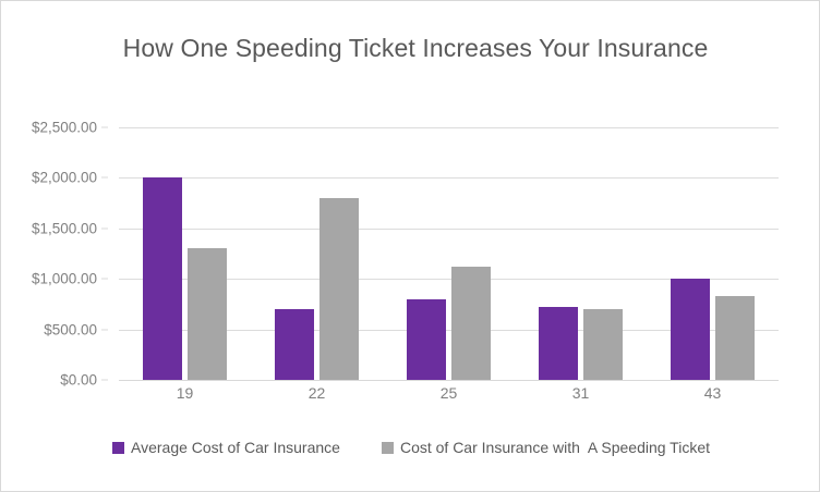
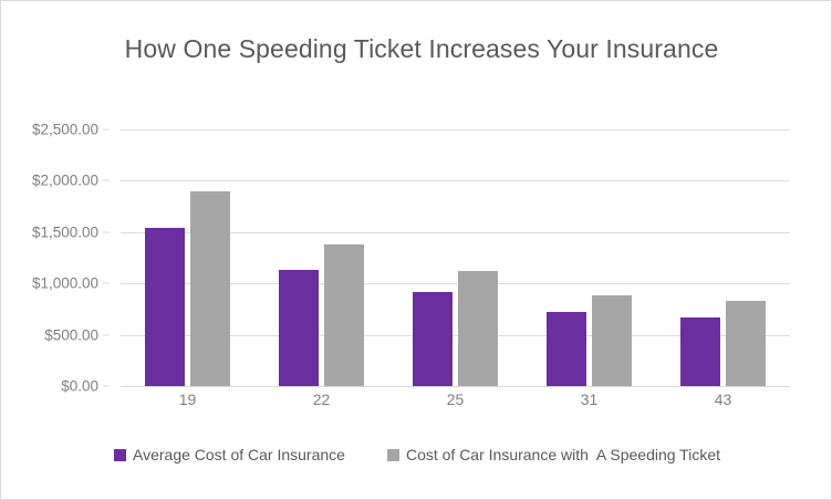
Average Cost of Car Insurance/19: $2000 -> $1500
Cost of Car Insurance with A Speeding Ticket/19: $1300 -> $1900
Average Cost of Car Insurance/22: $700 -> $1100
Cost of Car Insurance with A Speeding Ticket/22: $1800 -> $1400
Average Cost of Car Insurance/25: $800 -> $900
Cost of Car Insurance with A Speeding Ticket/31: $700 -> $900
Average Cost of Car Insurance/43: $1000 -> $700
